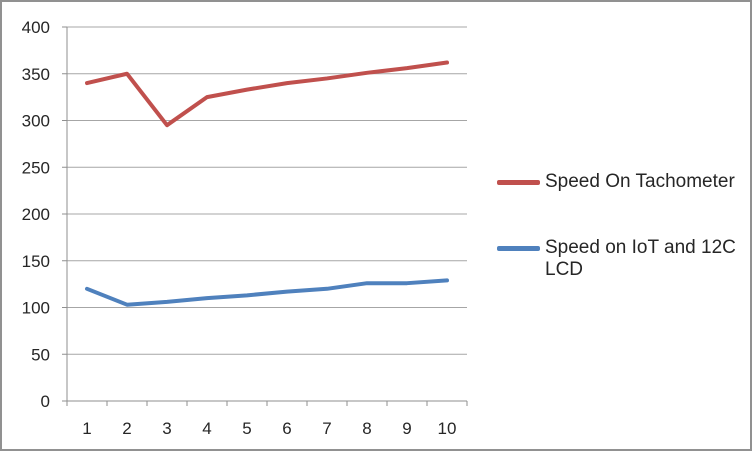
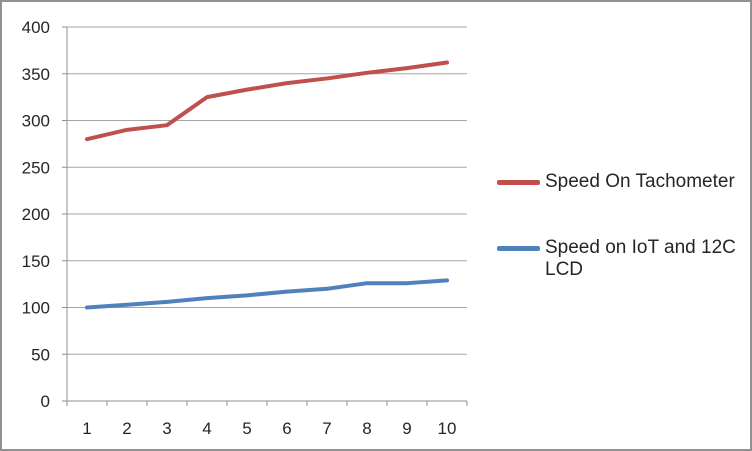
Speed On Tachometer/1: 340 -> 280
Speed on IoT and 12C LCD/1: 120 -> 100
Speed On Tachometer/2: 350 -> 290
